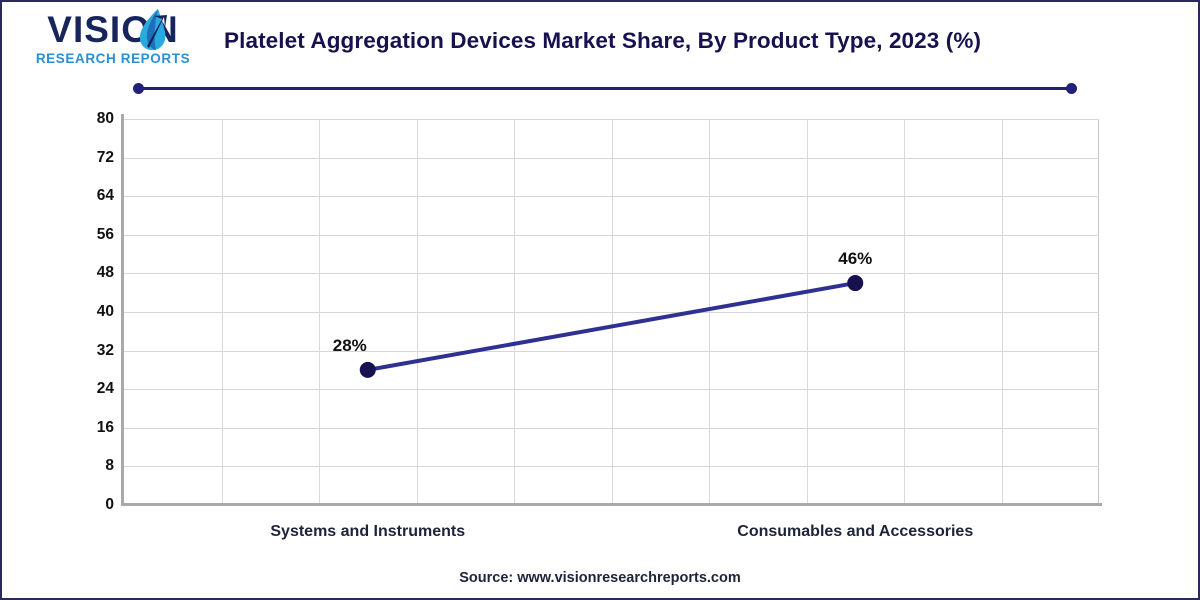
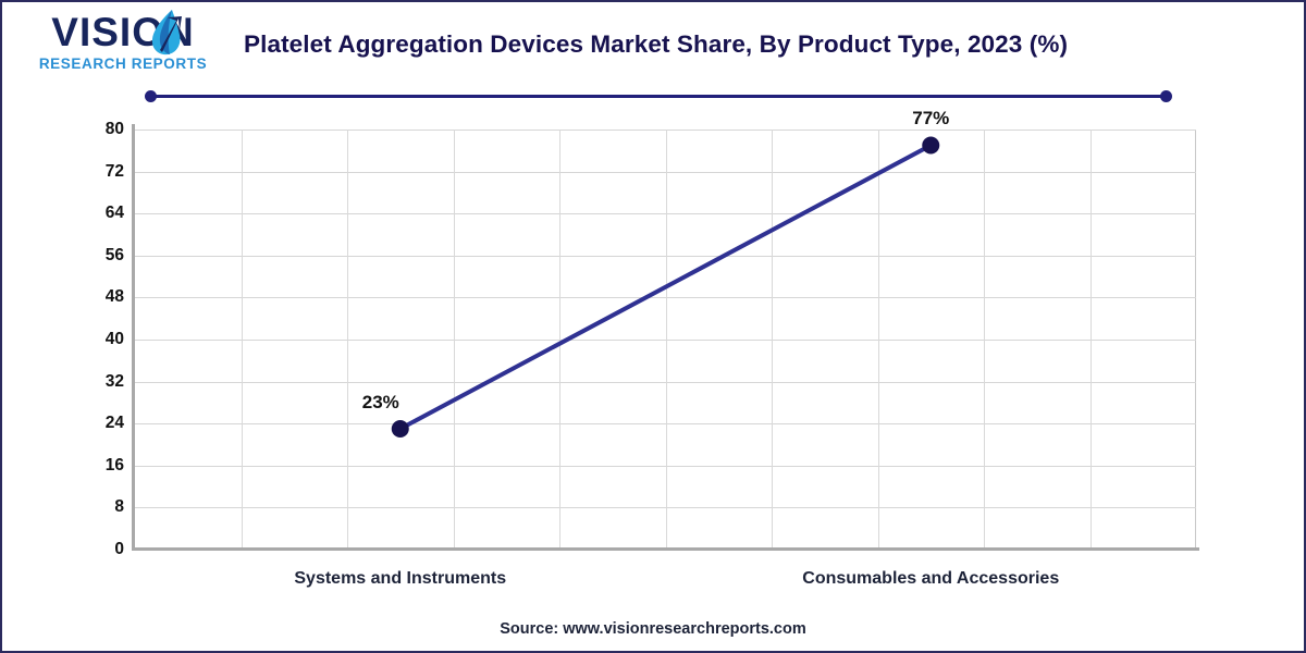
Systems and Instruments: 28% -> 23%
Consumables and Accessories: 46% -> 77%
